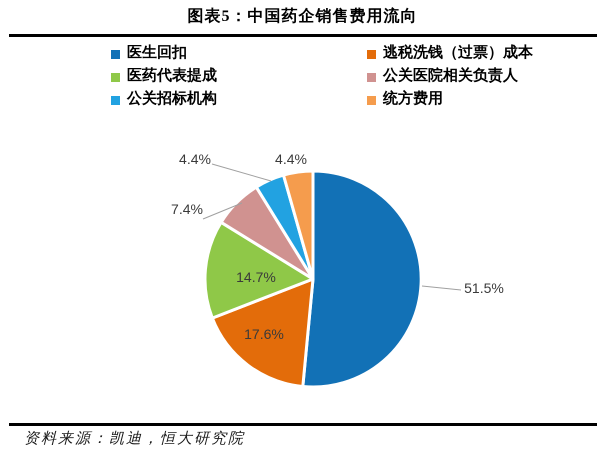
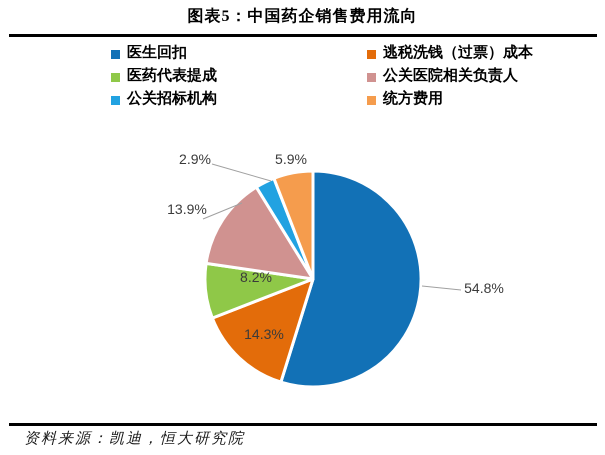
医生回扣: 51.5% -> 54.8%
逃税洗钱（过票）成本: 17.6% -> 14.3%
医药代表提成: 14.7% -> 8.2%
公关医院相关负责人: 7.4% -> 13.9%
公关招标机构: 4.4% -> 2.9%
统方费用: 4.4% -> 5.9%
